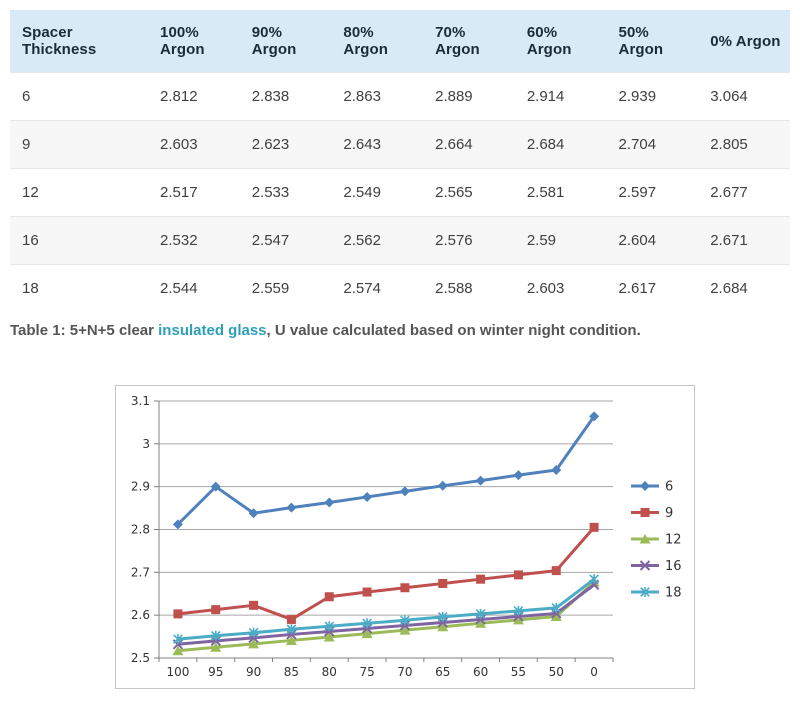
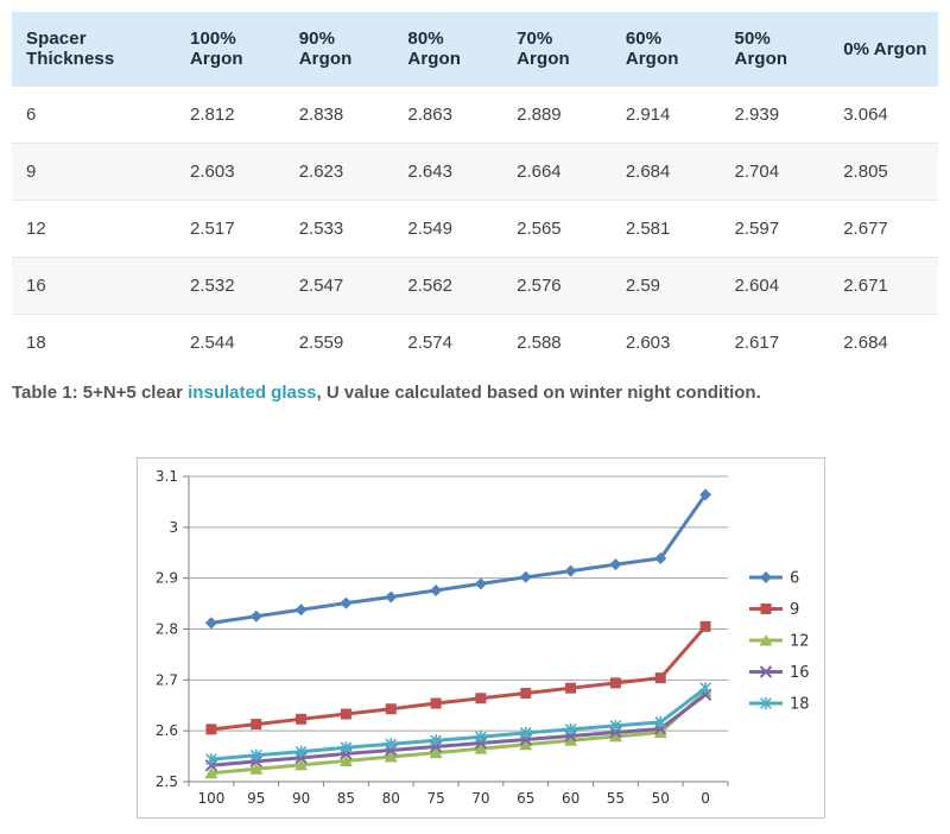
6/95: 2.90 -> 2.83
9/85: 2.59 -> 2.63
